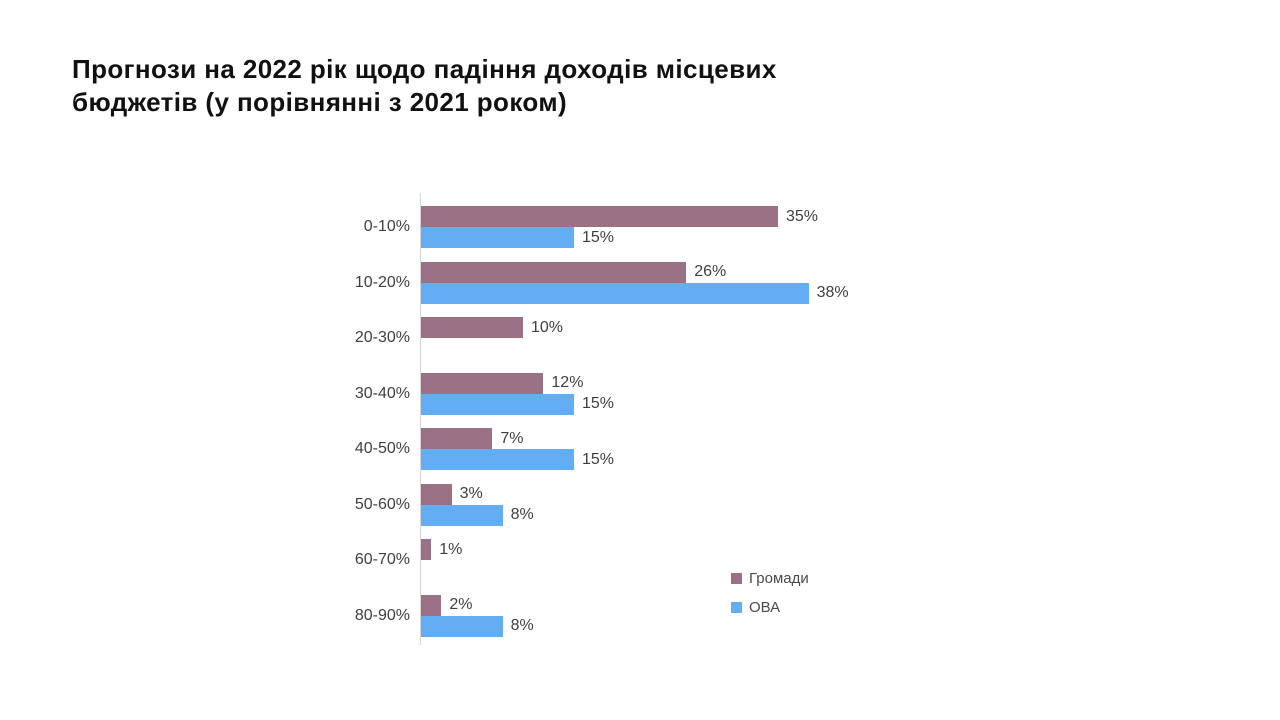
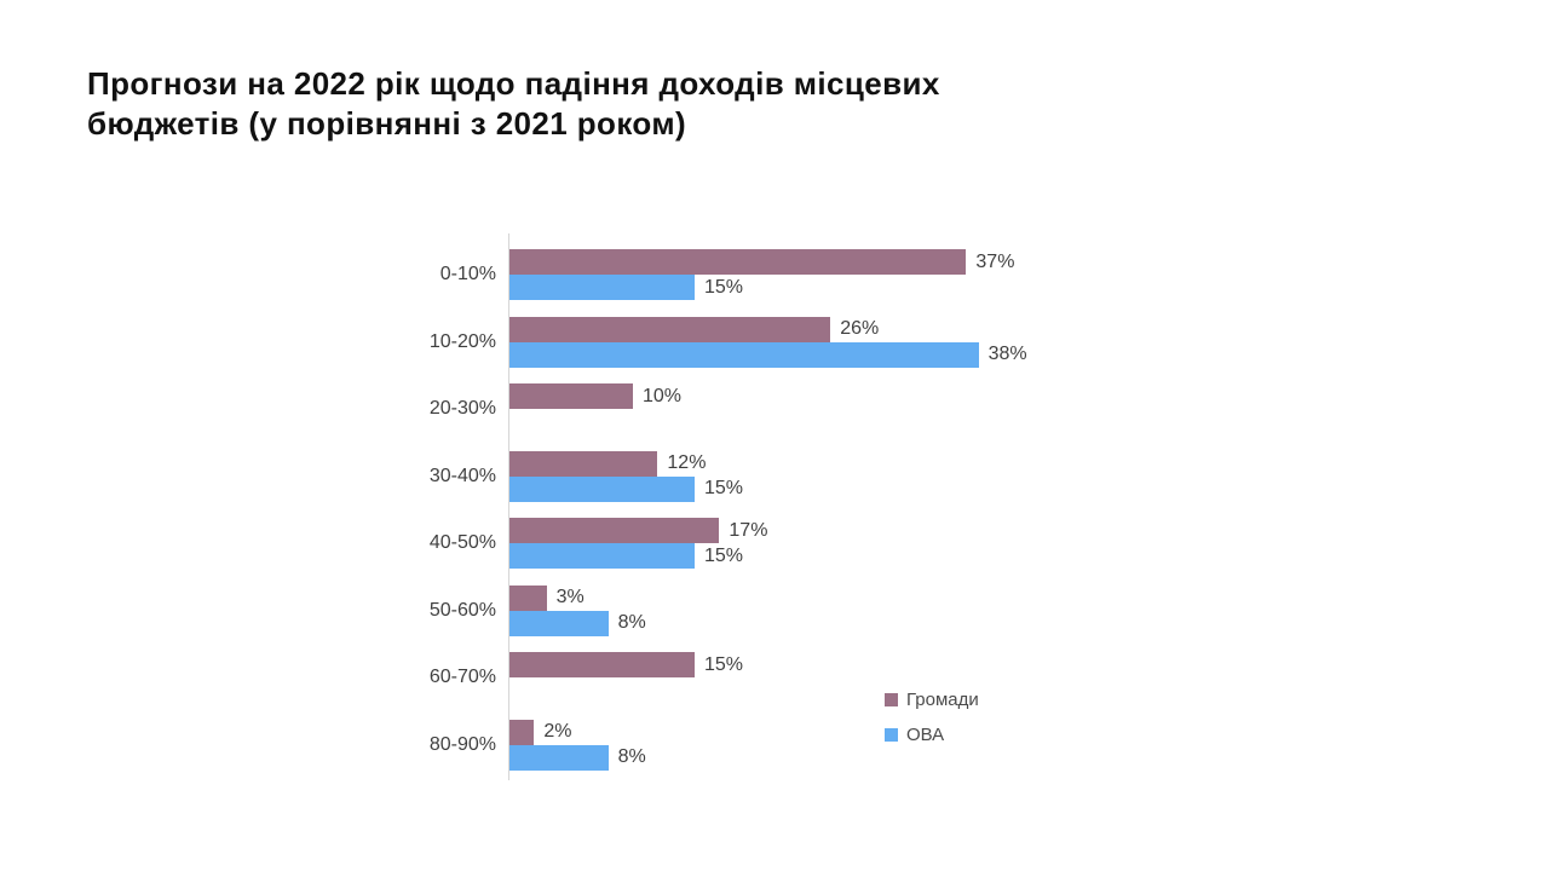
Громади/0-10%: 35% -> 37%
Громади/40-50%: 7% -> 17%
Громади/60-70%: 1% -> 15%
